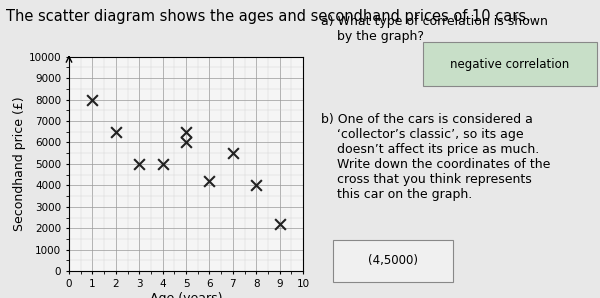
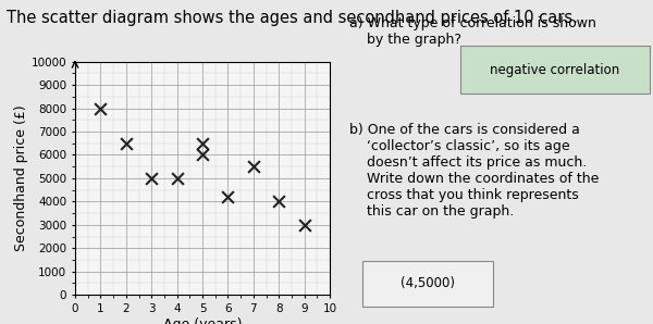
9: 2200 -> 3000
